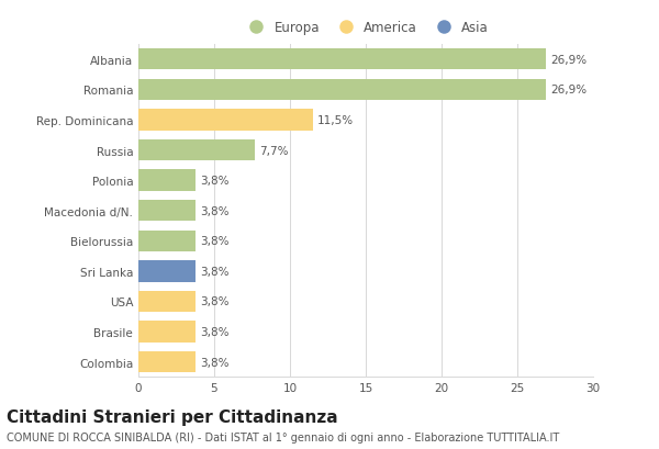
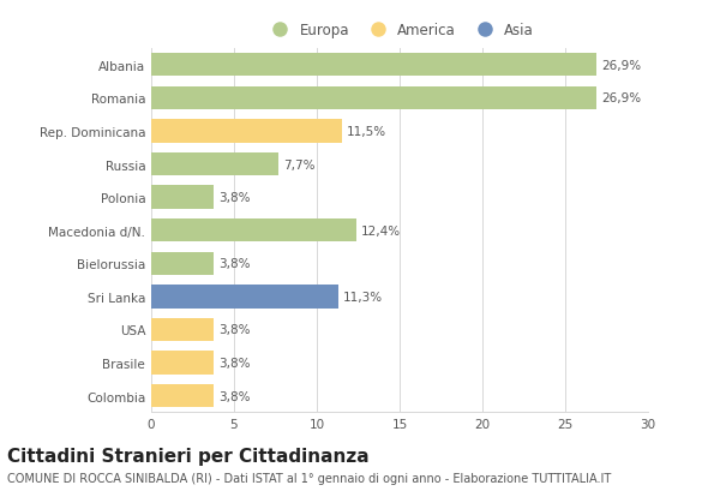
Macedonia d/N.: 3,8% -> 12,4%
Sri Lanka: 3,8% -> 11,3%
